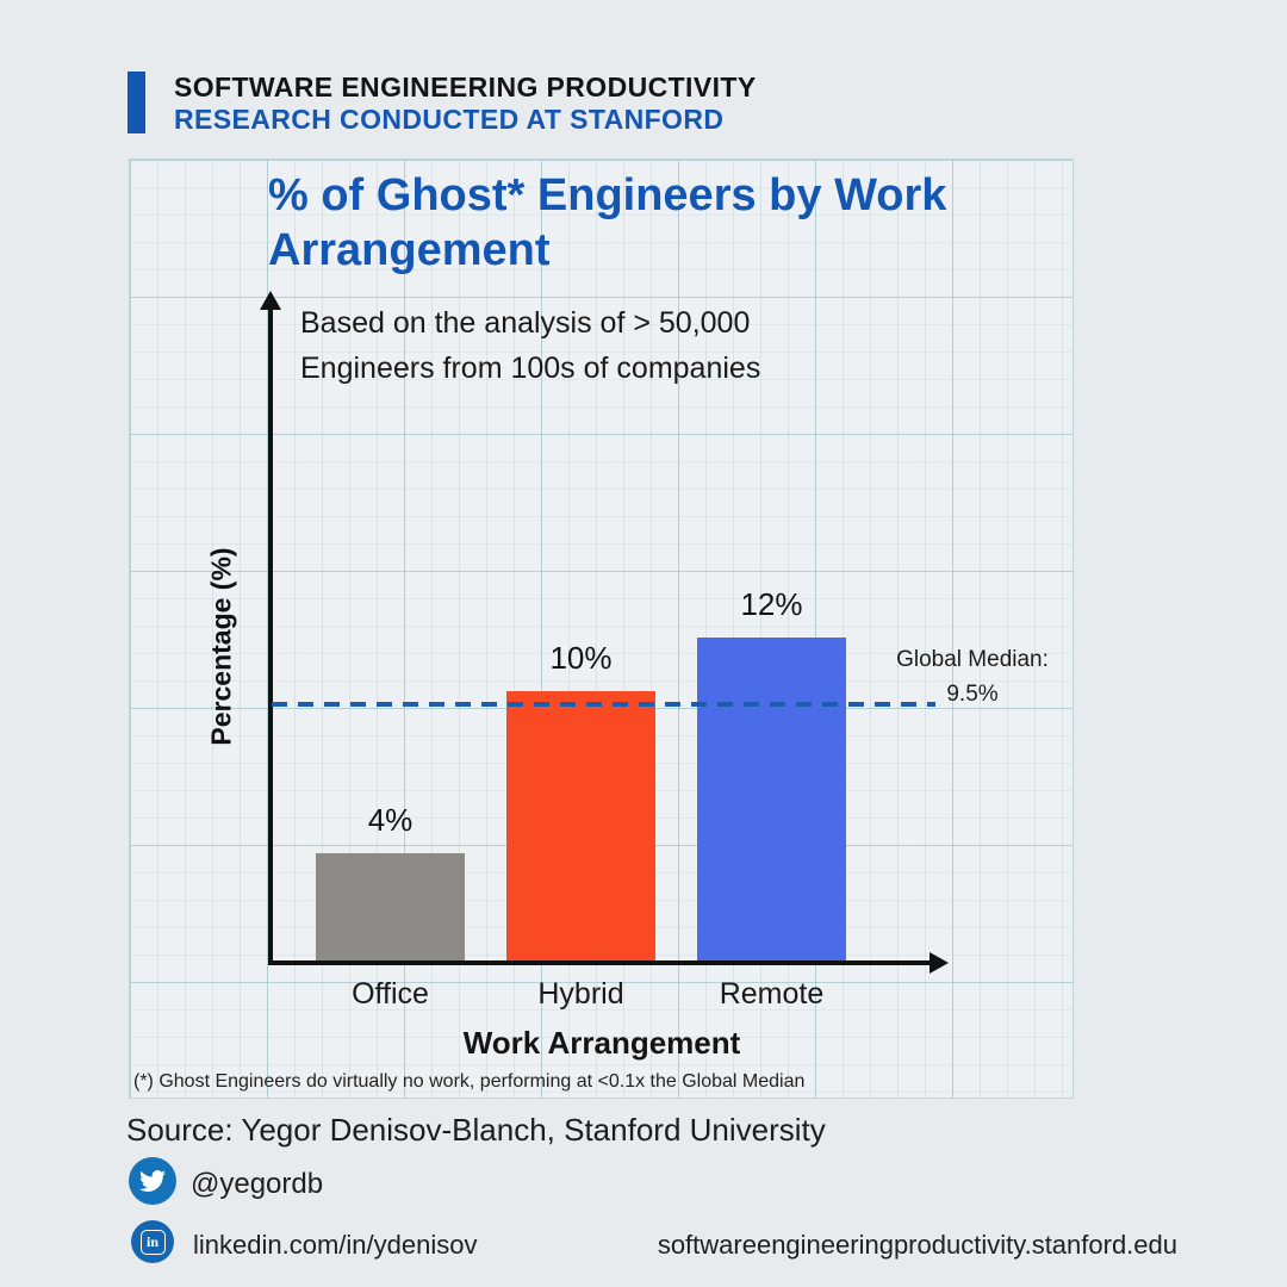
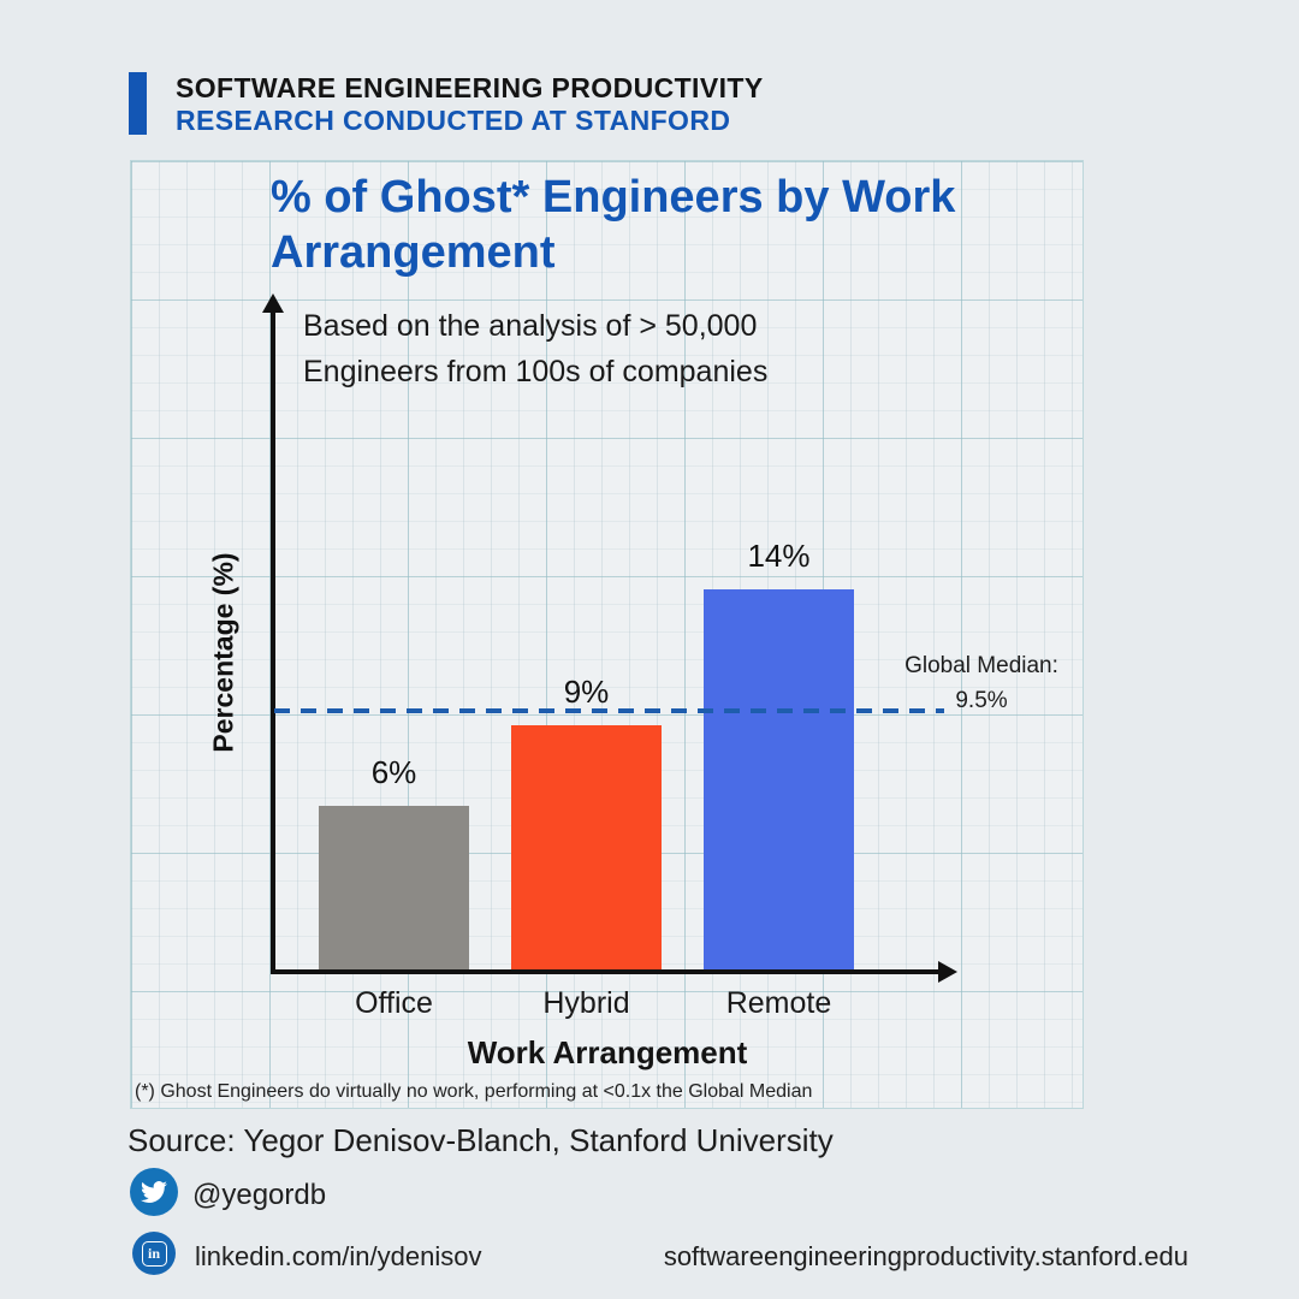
Office: 4% -> 6%
Hybrid: 10% -> 9%
Remote: 12% -> 14%
